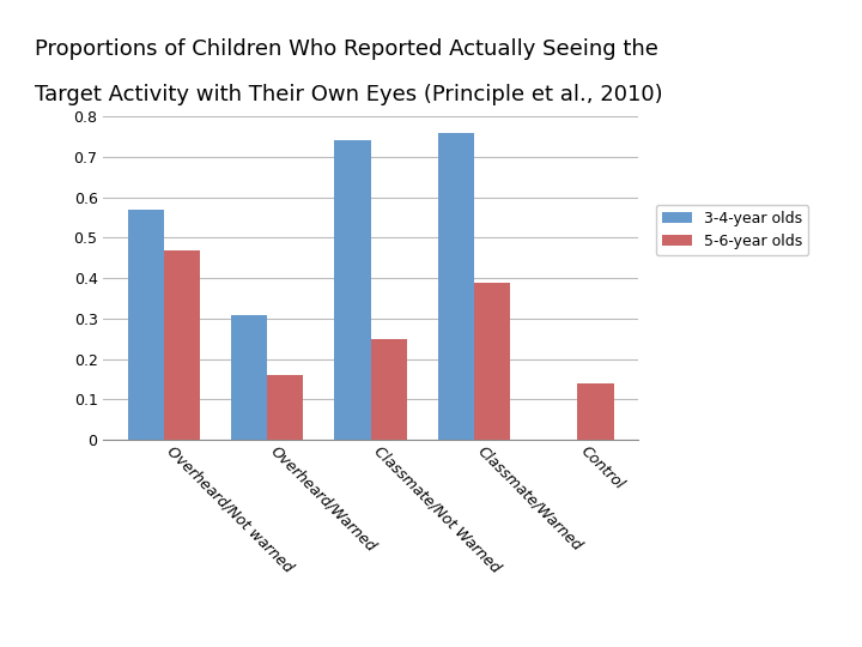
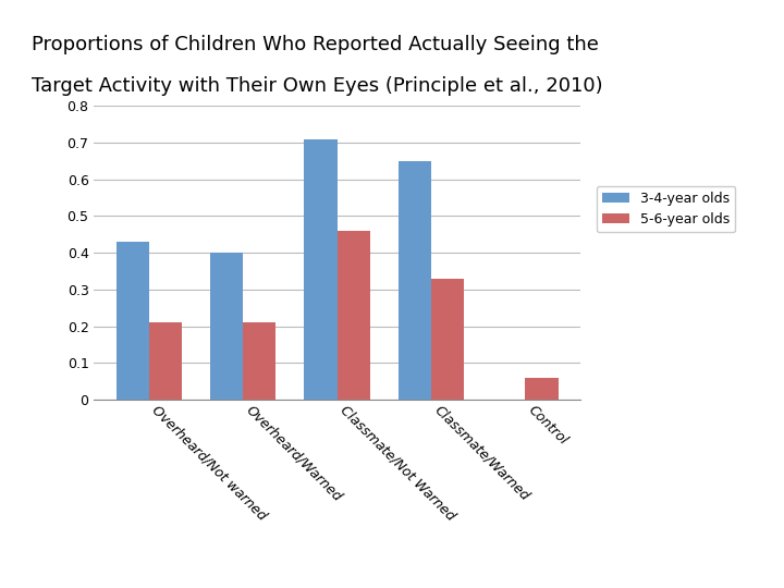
3-4-year olds/Overheard/Not warned: 0.57 -> 0.43
5-6-year olds/Overheard/Not warned: 0.47 -> 0.21
3-4-year olds/Overheard/Warned: 0.31 -> 0.40
5-6-year olds/Overheard/Warned: 0.16 -> 0.21
3-4-year olds/Classmate/Not Warned: 0.74 -> 0.71
5-6-year olds/Classmate/Not Warned: 0.25 -> 0.46
3-4-year olds/Classmate/Warned: 0.76 -> 0.65
5-6-year olds/Classmate/Warned: 0.39 -> 0.33
5-6-year olds/Control: 0.14 -> 0.06
